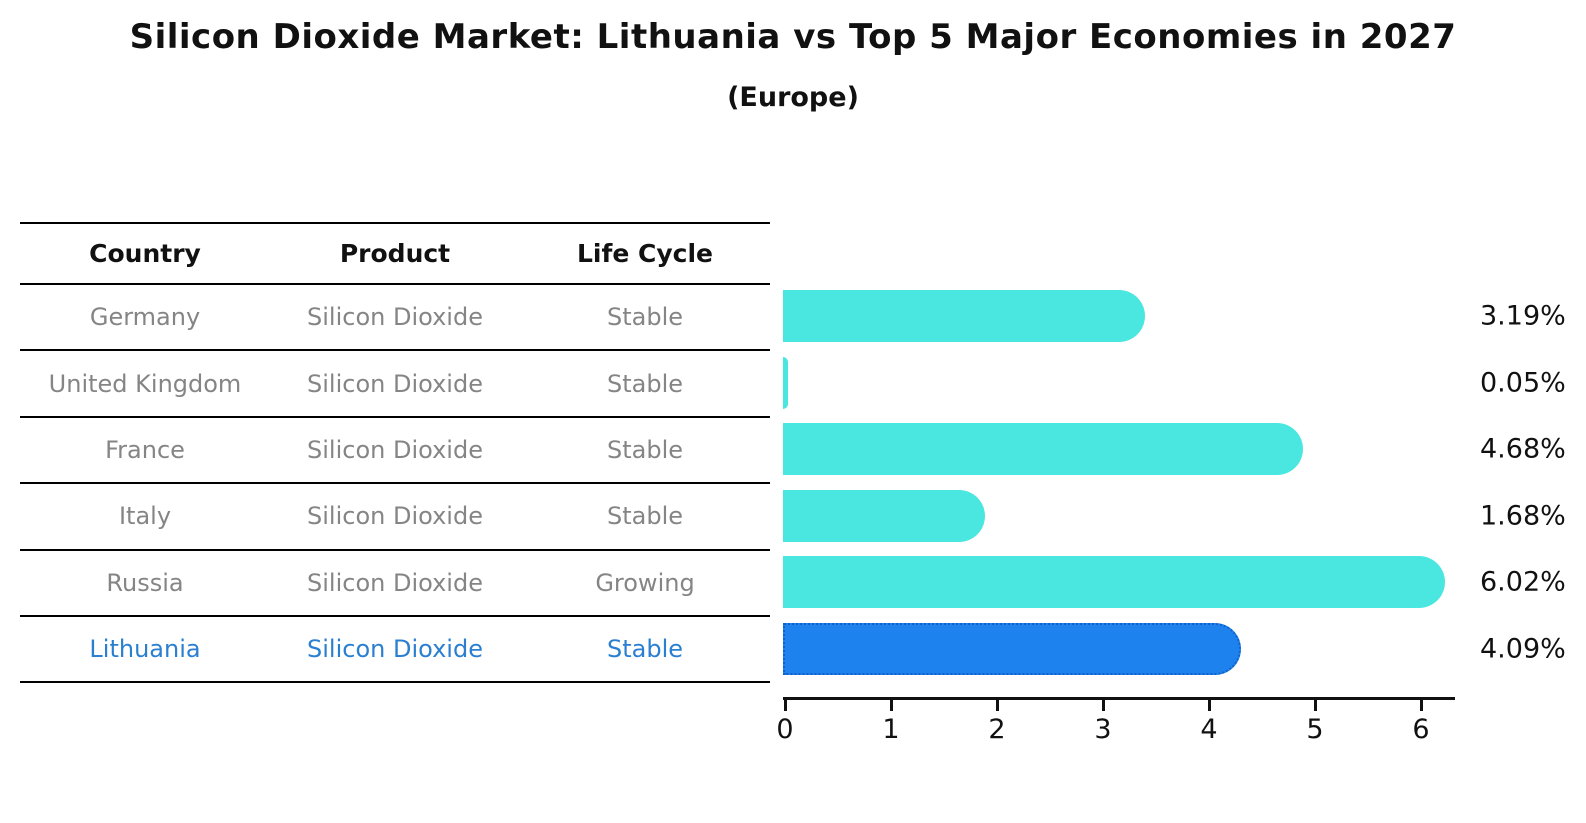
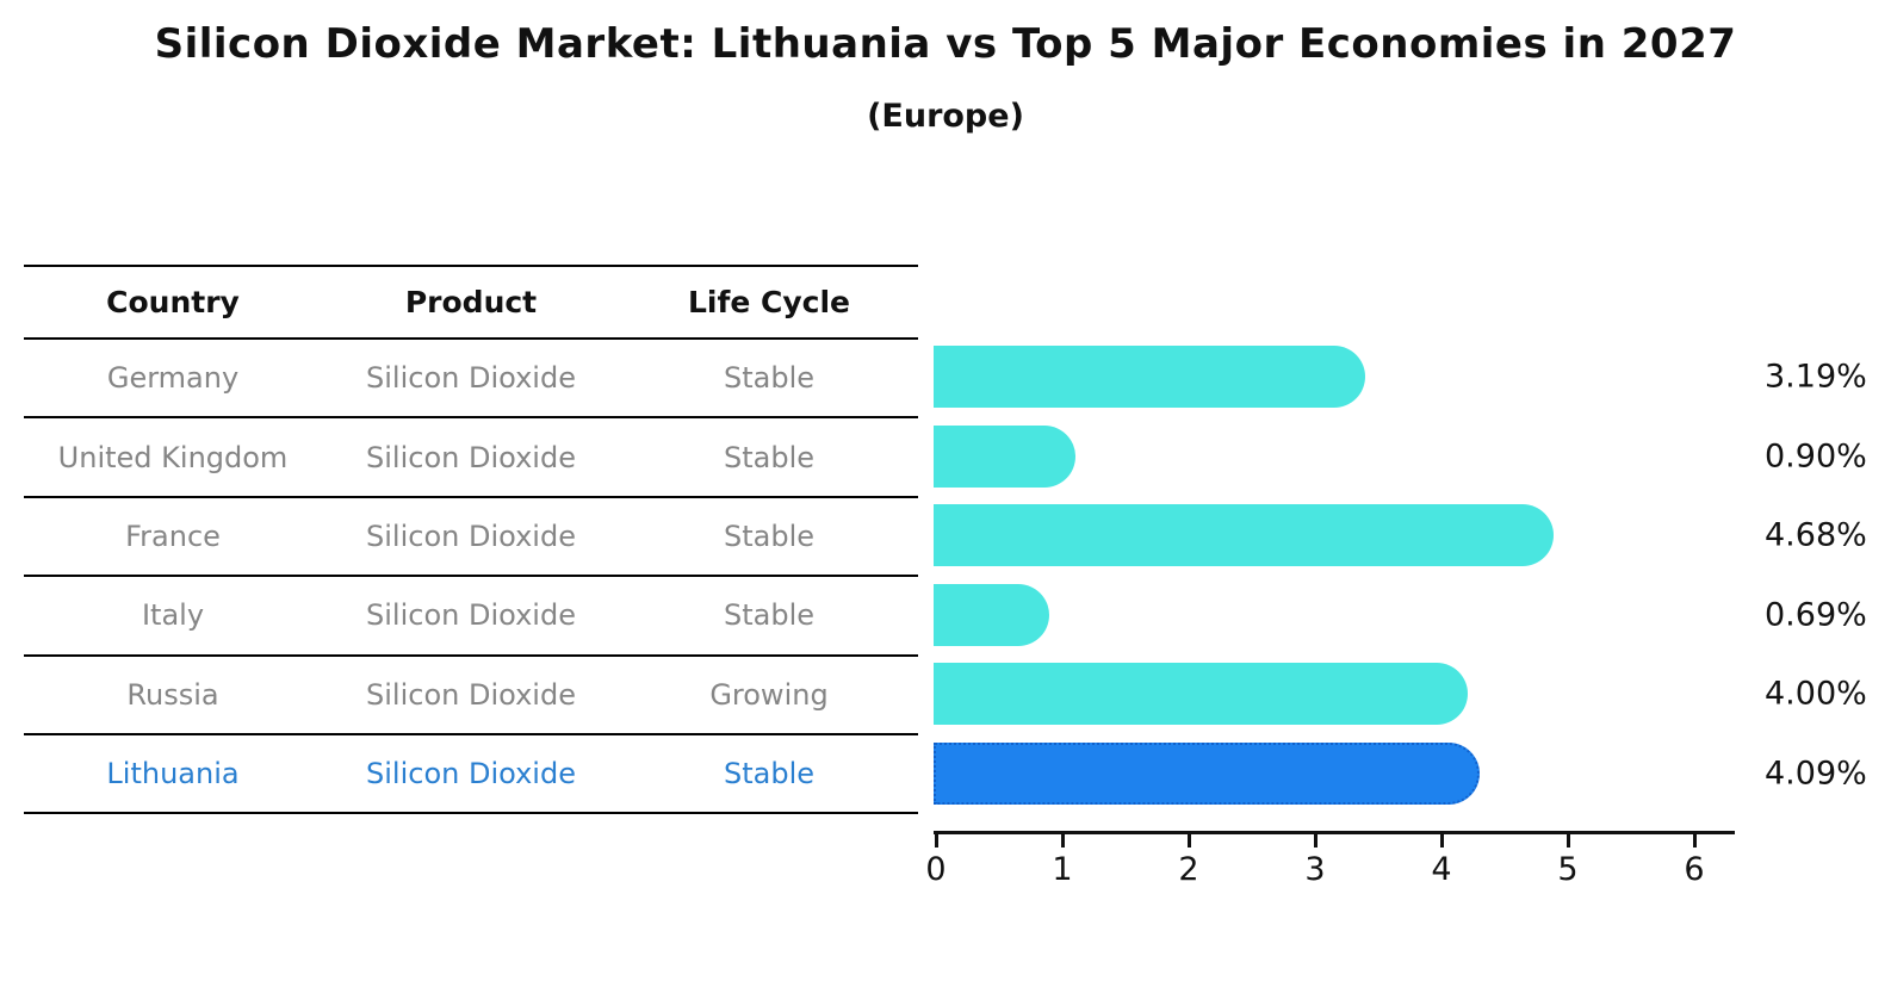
United Kingdom: 0.05% -> 0.90%
Italy: 1.68% -> 0.69%
Russia: 6.02% -> 4.00%
